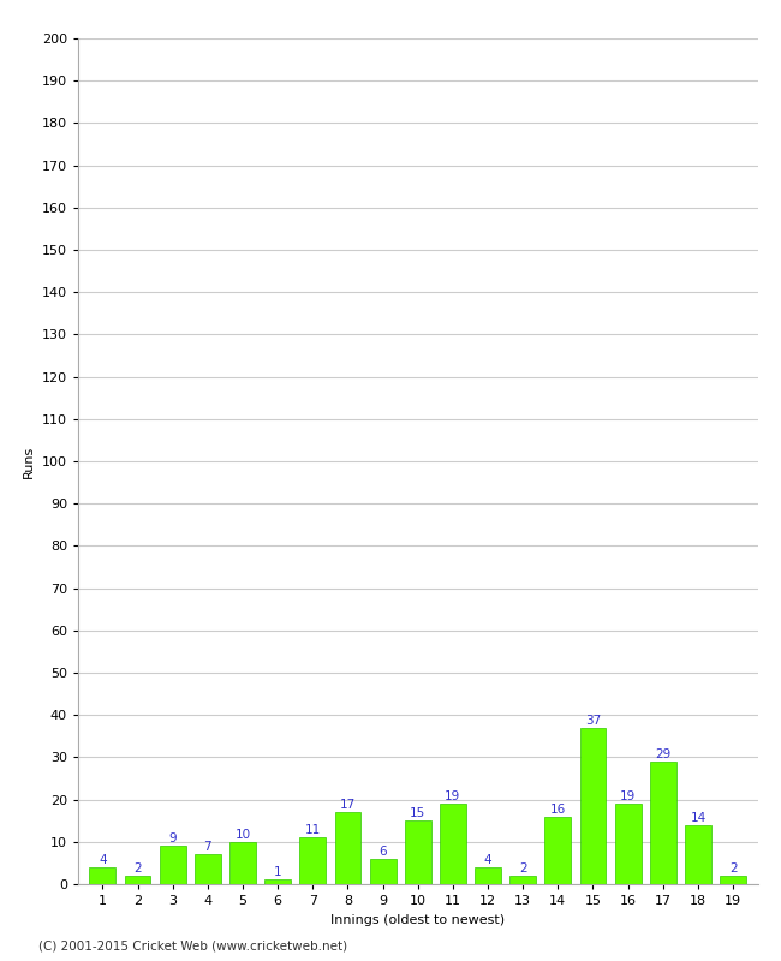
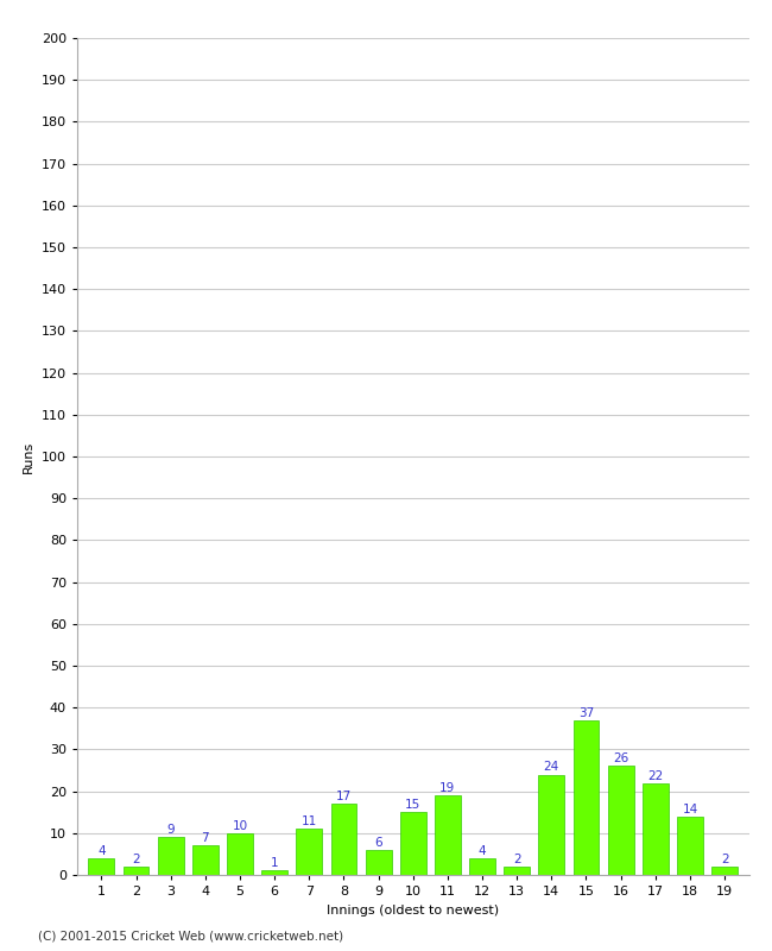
14: 16 -> 24
16: 19 -> 26
17: 29 -> 22
